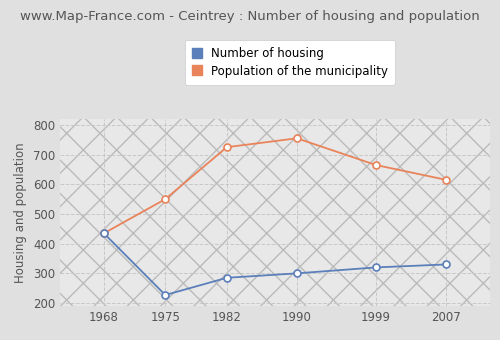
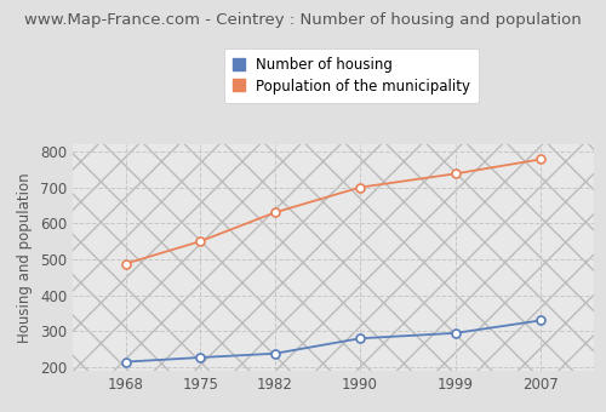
Number of housing/1968: 435 -> 215
Population of the municipality/1968: 435 -> 488
Number of housing/1982: 285 -> 238
Population of the municipality/1982: 725 -> 630
Number of housing/1990: 300 -> 280
Population of the municipality/1990: 755 -> 700
Number of housing/1999: 320 -> 295
Population of the municipality/1999: 665 -> 738
Population of the municipality/2007: 615 -> 778
